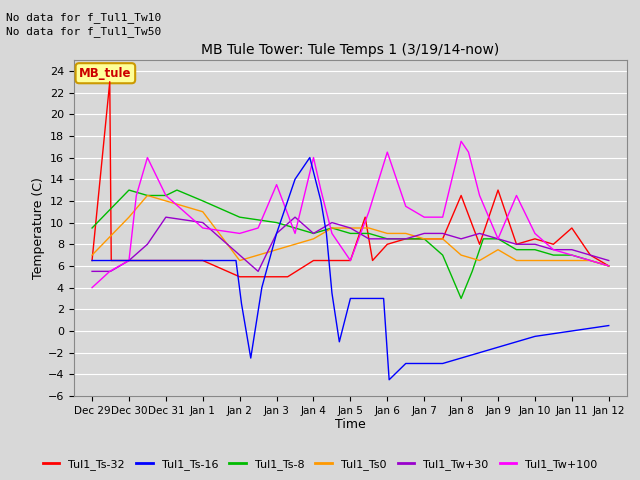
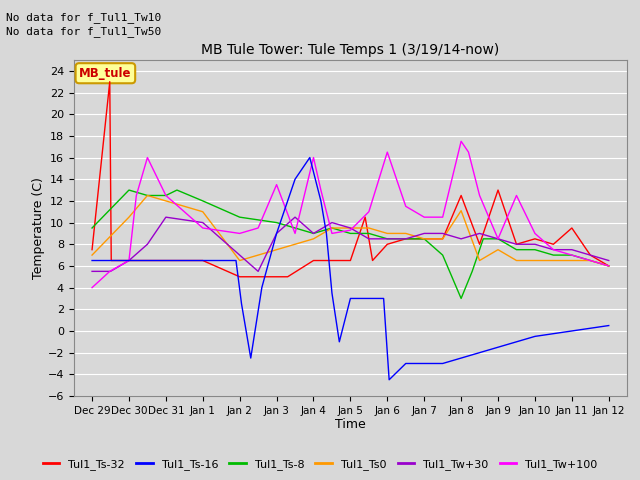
Tul1_Ts-32/Dec 29: 6.5 -> 7.5
Tul1_Tw+100/Jan 5: 6.5 -> 9.3
Tul1_Ts0/Jan 8: 7.0 -> 11.1
